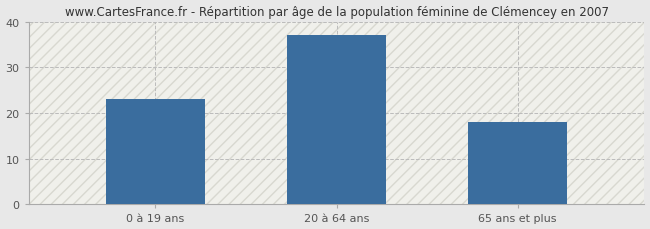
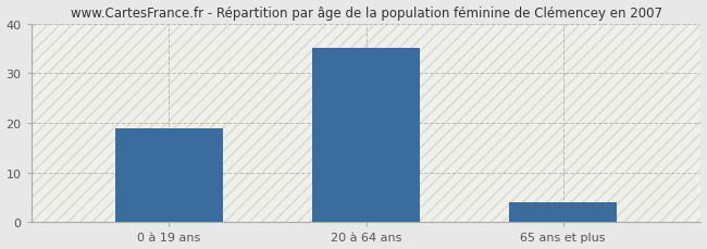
0 à 19 ans: 23 -> 19
20 à 64 ans: 37 -> 35
65 ans et plus: 18 -> 4
